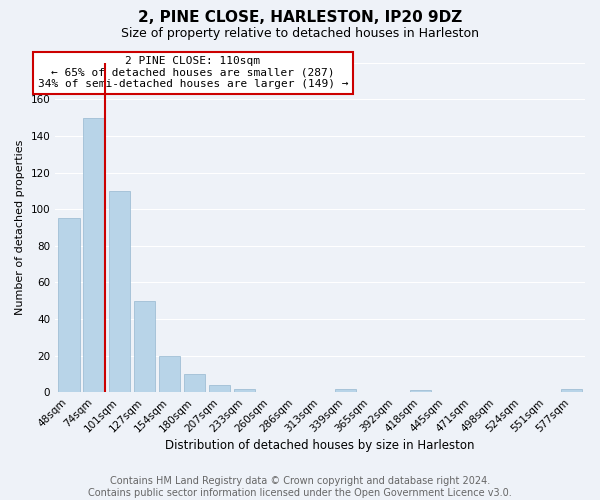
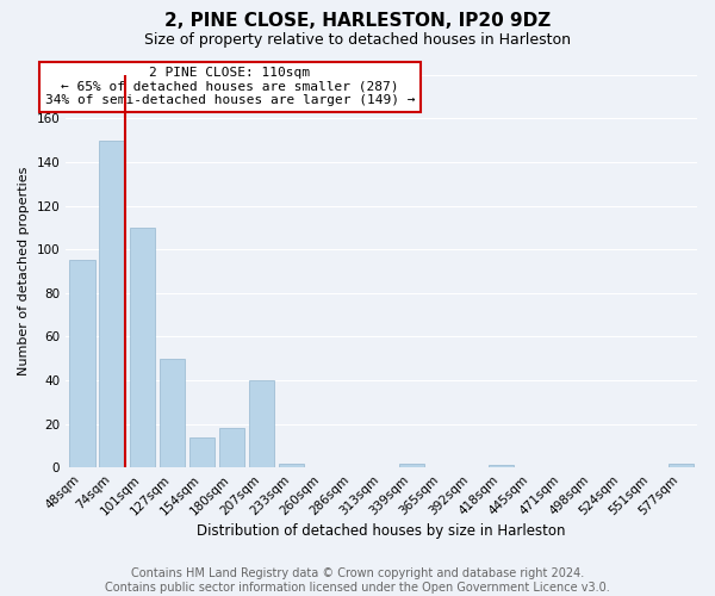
154sqm: 20 -> 14
180sqm: 10 -> 18
207sqm: 4 -> 40
